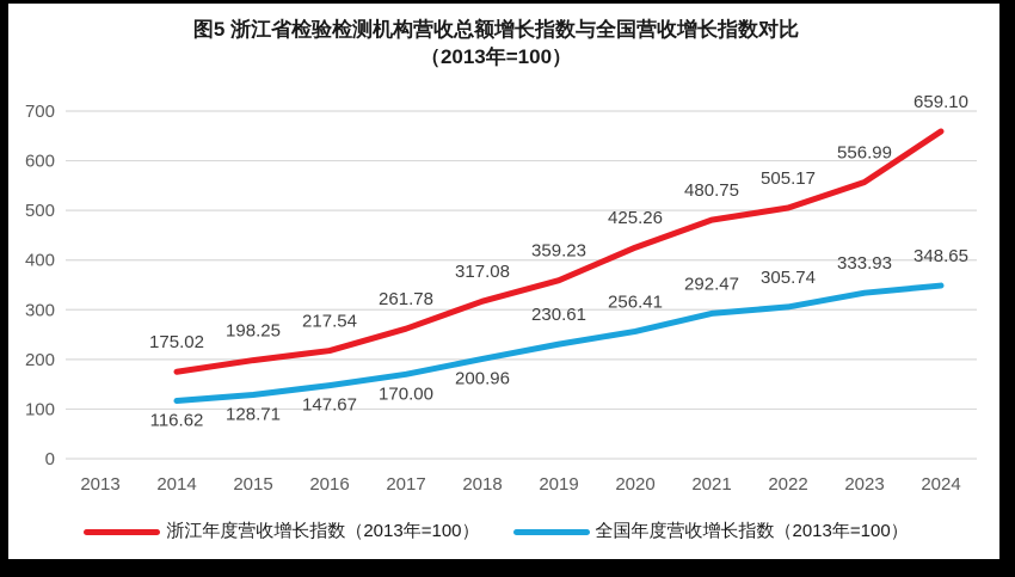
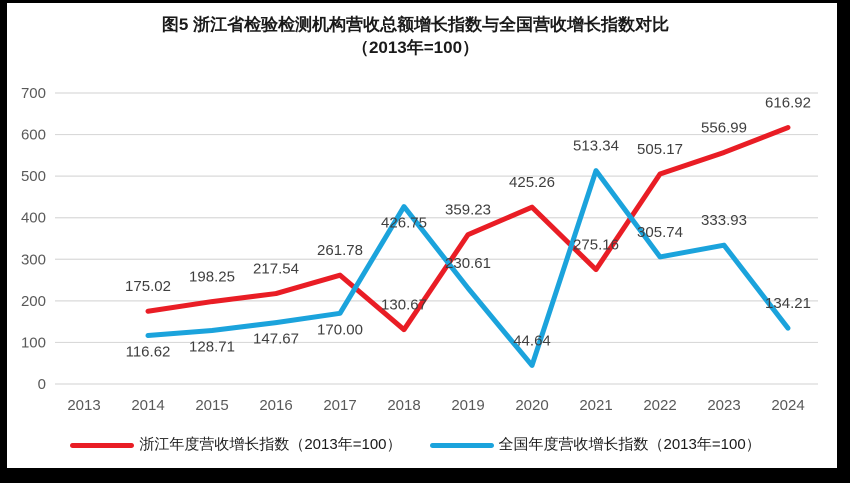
浙江年度营收增长指数（2013年=100）/2018: 317.08 -> 130.67
全国年度营收增长指数（2013年=100）/2018: 200.96 -> 426.75
全国年度营收增长指数（2013年=100）/2020: 256.41 -> 44.64
浙江年度营收增长指数（2013年=100）/2021: 480.75 -> 275.16
全国年度营收增长指数（2013年=100）/2021: 292.47 -> 513.34
浙江年度营收增长指数（2013年=100）/2024: 659.10 -> 616.92
全国年度营收增长指数（2013年=100）/2024: 348.65 -> 134.21
